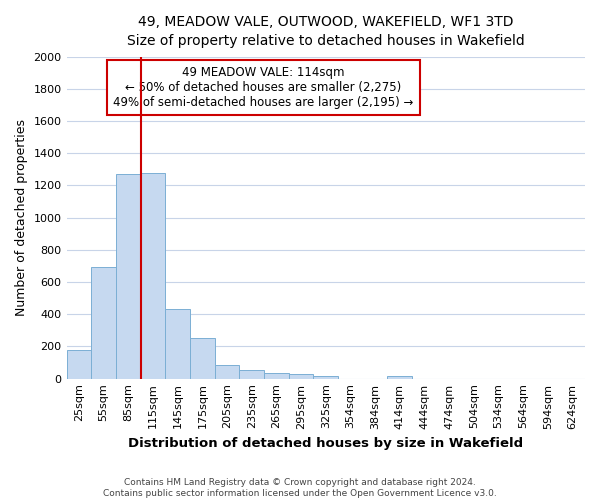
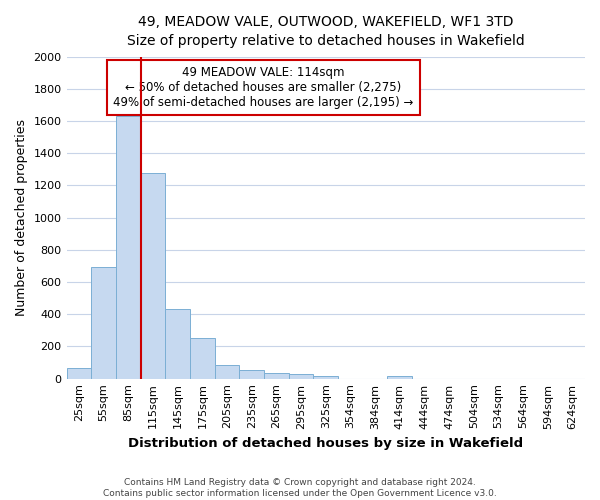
25sqm: 180 -> 60
85sqm: 1270 -> 1630
